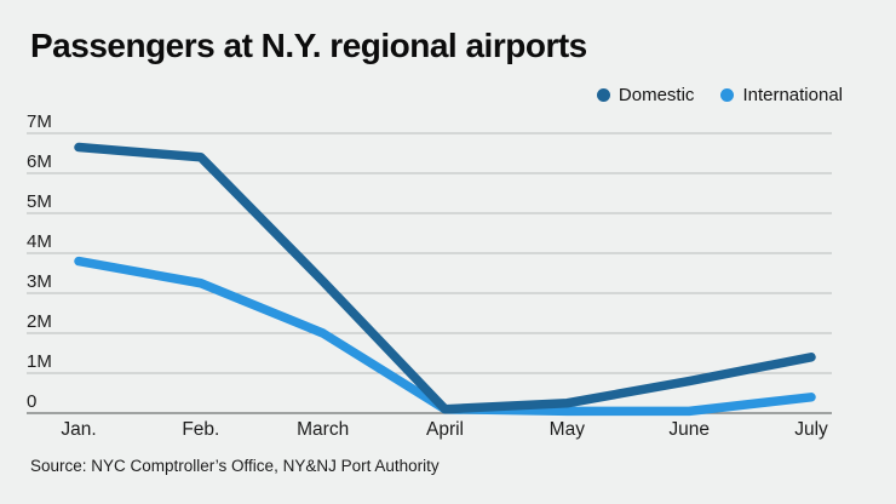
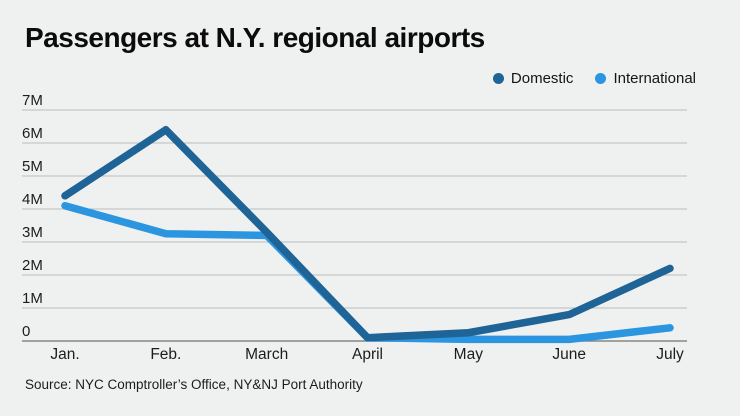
Domestic/Jan.: 6.7M -> 4.4M
International/Jan.: 3.8M -> 4.1M
International/March: 2.0M -> 3.2M
Domestic/July: 1.4M -> 2.2M
